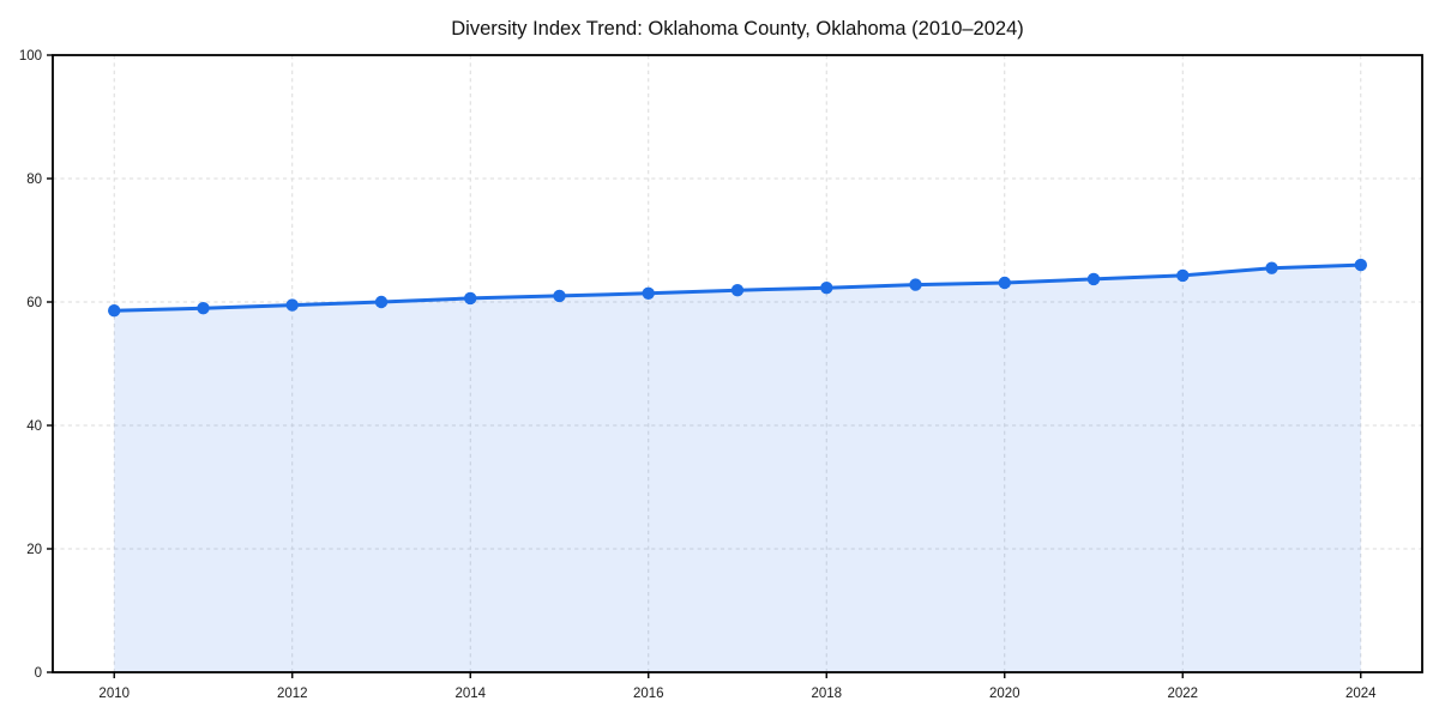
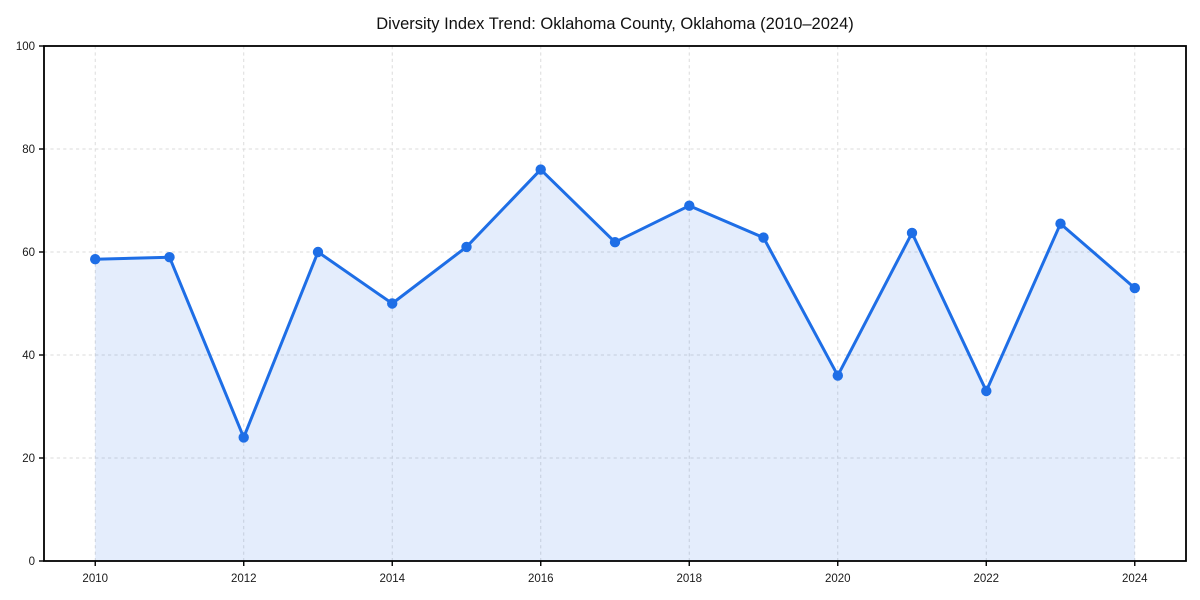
2012: 60 -> 24
2014: 61 -> 50
2016: 61 -> 76
2018: 62 -> 69
2020: 63 -> 36
2022: 64 -> 33
2024: 66 -> 53
